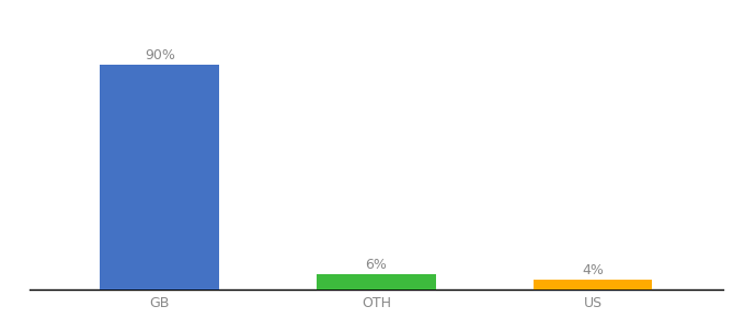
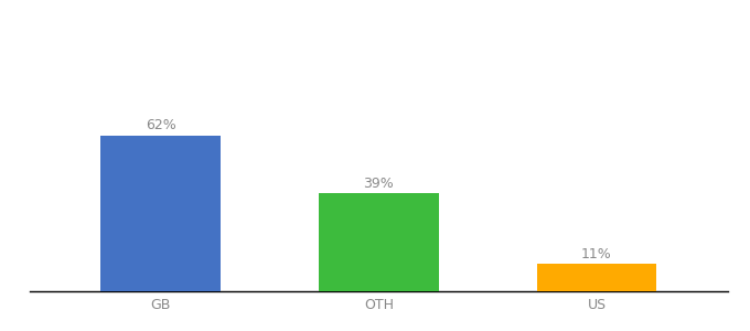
GB: 90% -> 62%
OTH: 6% -> 39%
US: 4% -> 11%
